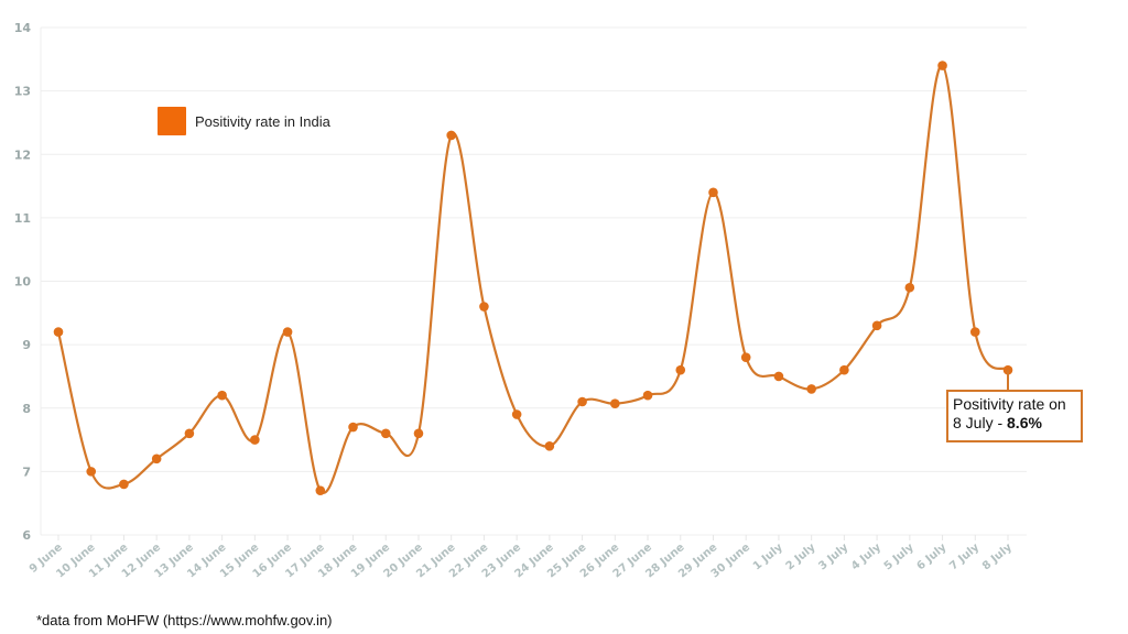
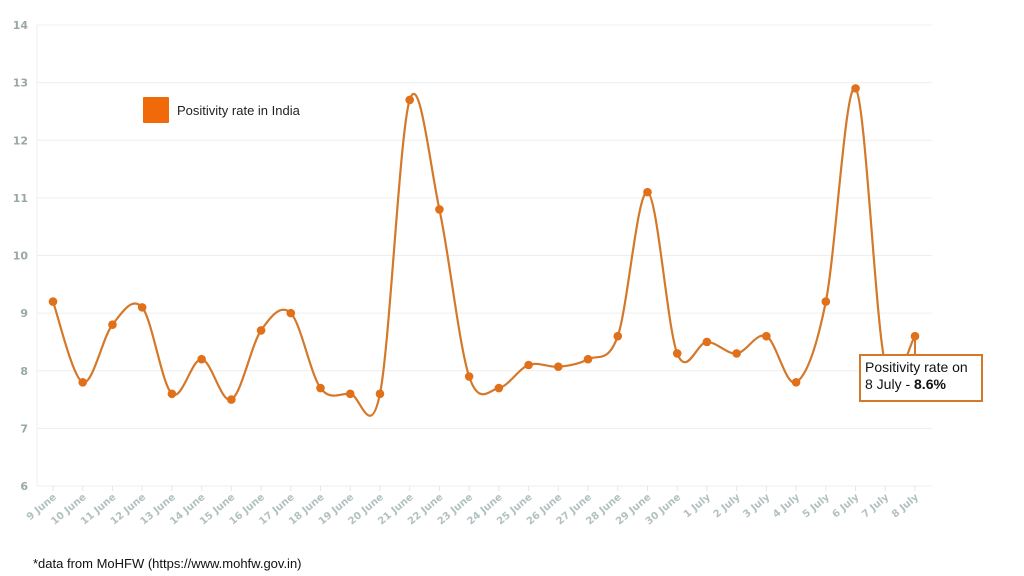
10 June: 7.0 -> 7.8
11 June: 6.8 -> 8.8
12 June: 7.2 -> 9.1
16 June: 9.2 -> 8.7
17 June: 6.7 -> 9.0
21 June: 12.3 -> 12.7
22 June: 9.6 -> 10.8
24 June: 7.4 -> 7.7
29 June: 11.4 -> 11.1
30 June: 8.8 -> 8.3
4 July: 9.3 -> 7.8
5 July: 9.9 -> 9.2
6 July: 13.4 -> 12.9
7 July: 9.2 -> 8.1
